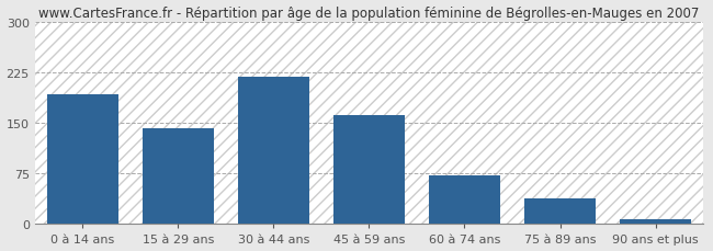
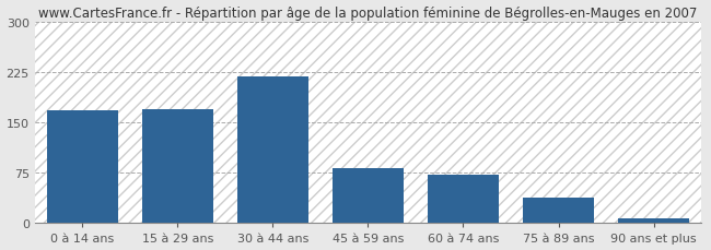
0 à 14 ans: 193 -> 168
15 à 29 ans: 142 -> 170
45 à 59 ans: 162 -> 82
